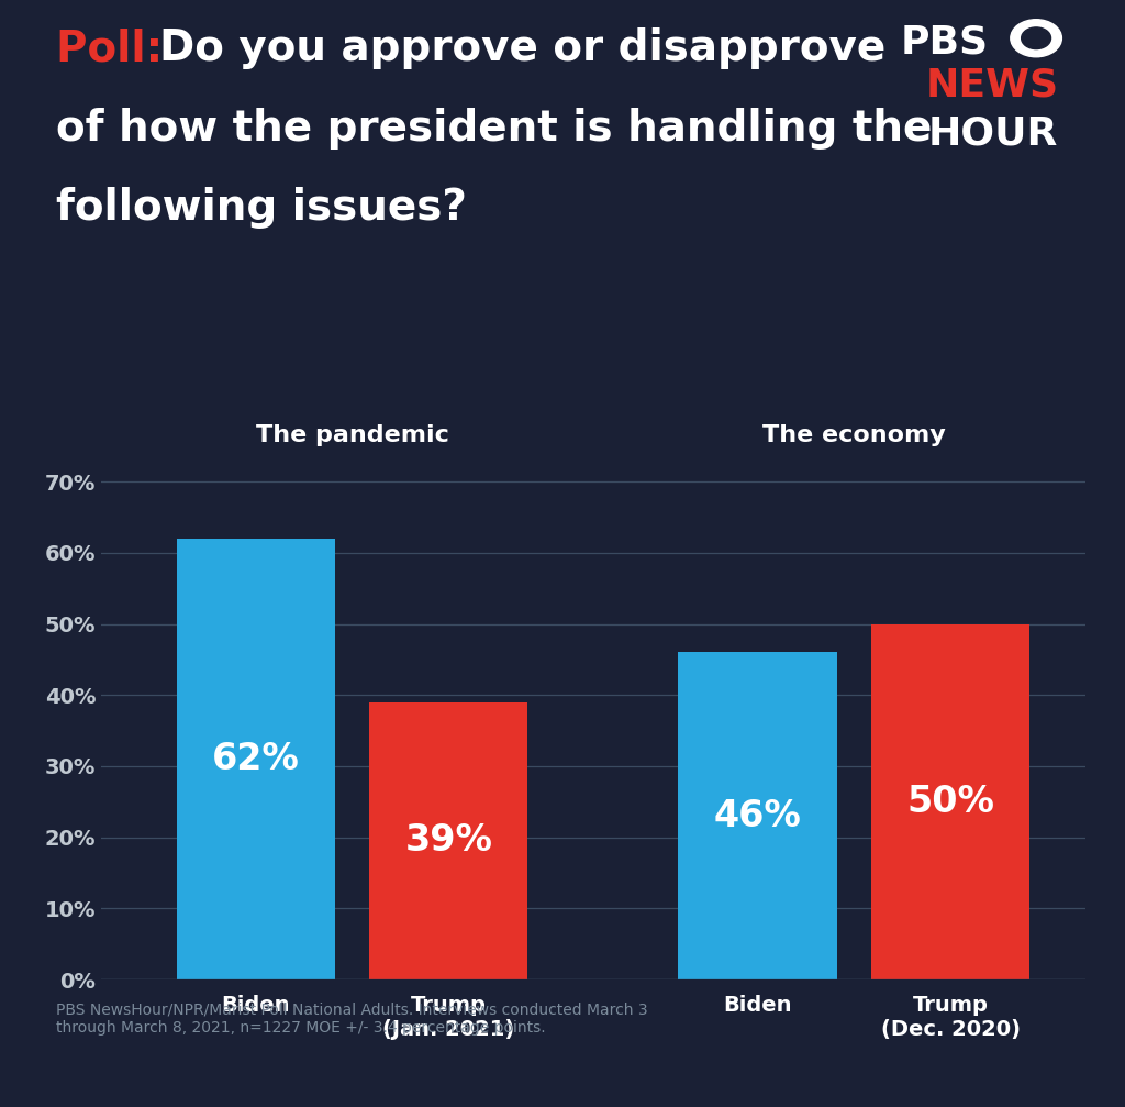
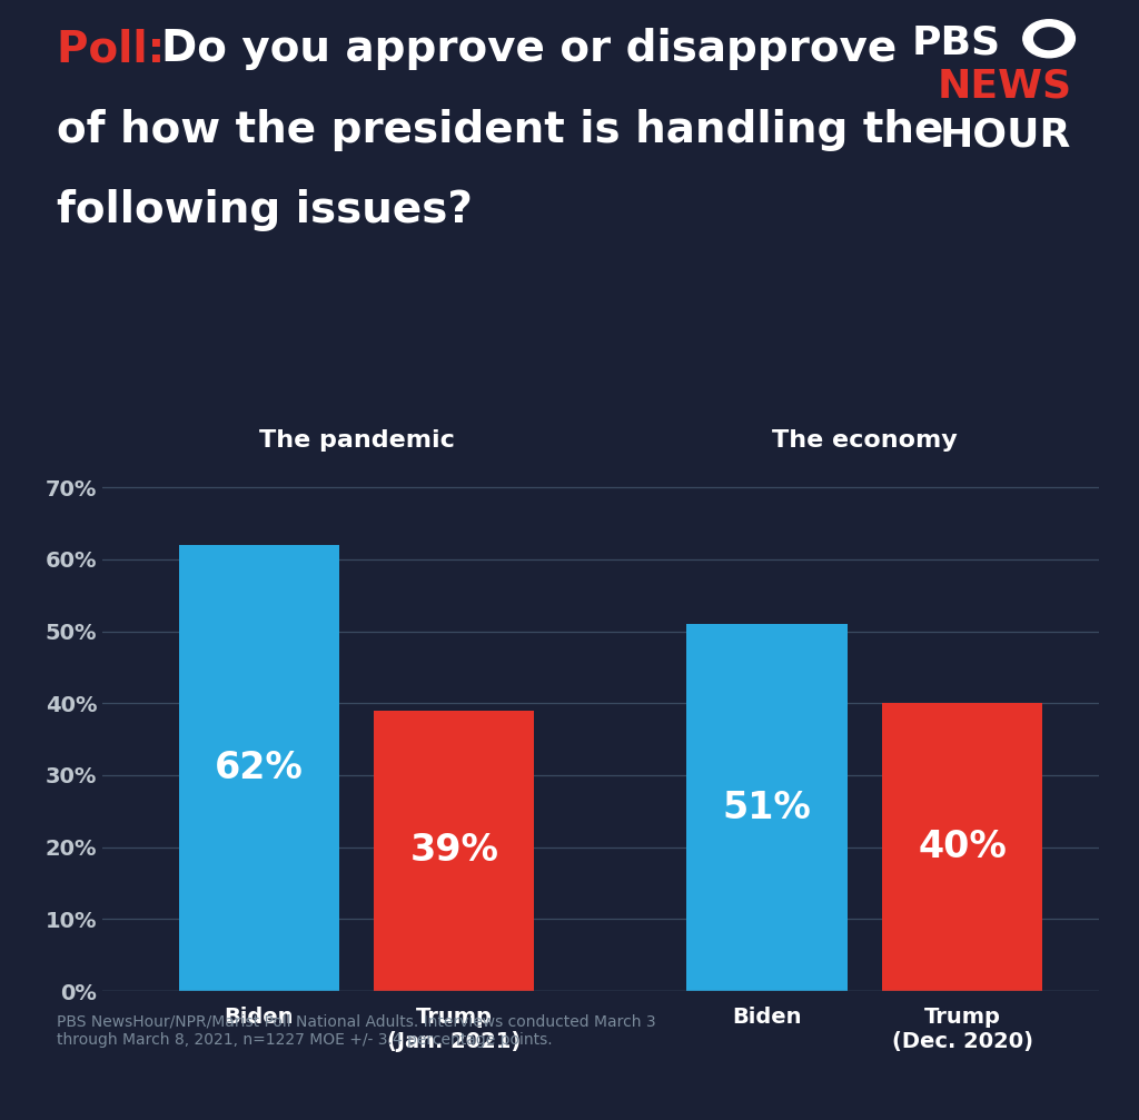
Biden: 46% -> 51%
Trump (Dec. 2020): 50% -> 40%
